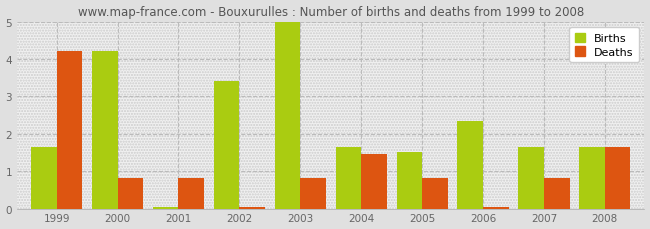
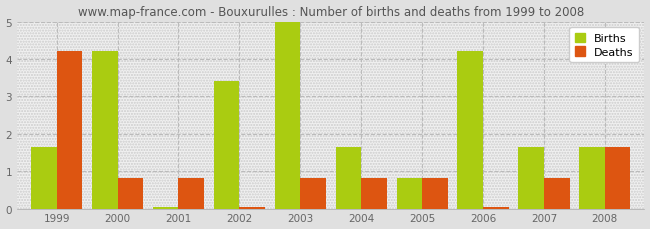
Deaths/2004: 1.45 -> 0.82
Births/2005: 1.50 -> 0.82
Births/2006: 2.35 -> 4.20
